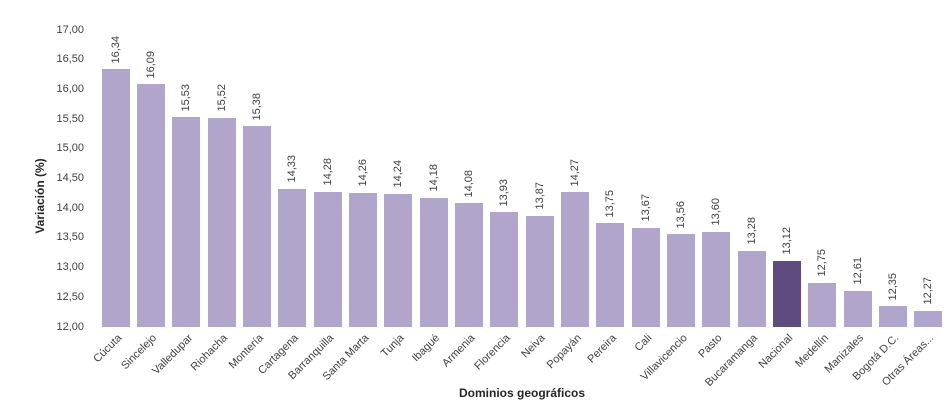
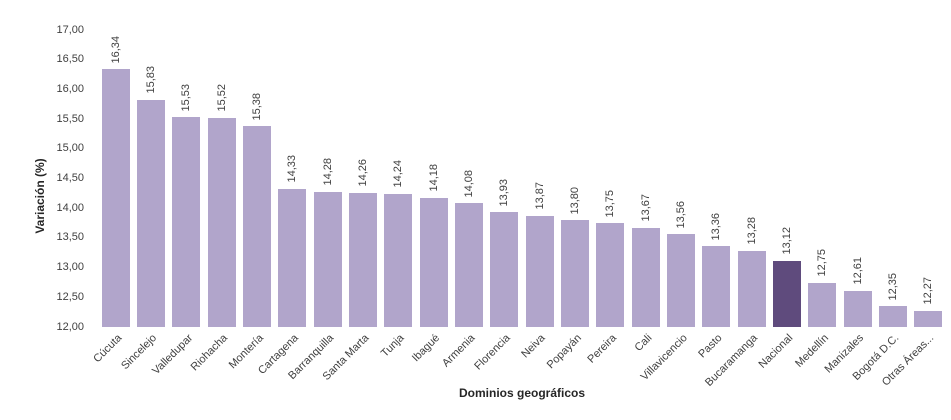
Sincelejo: 16,09 -> 15,83
Popayán: 14,27 -> 13,80
Pasto: 13,60 -> 13,36
